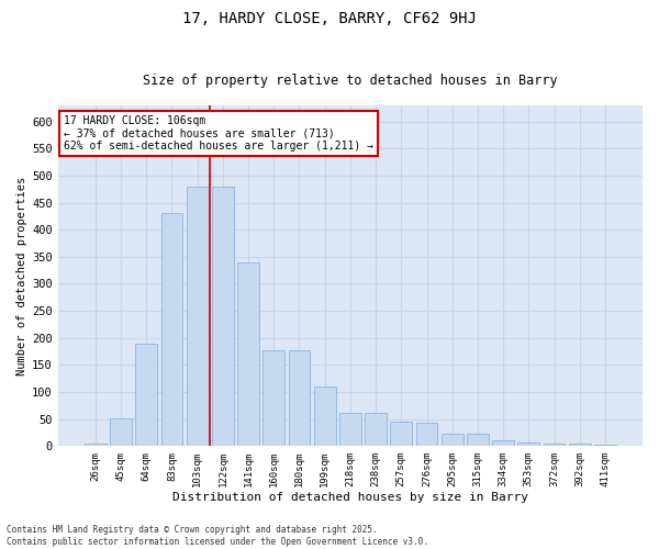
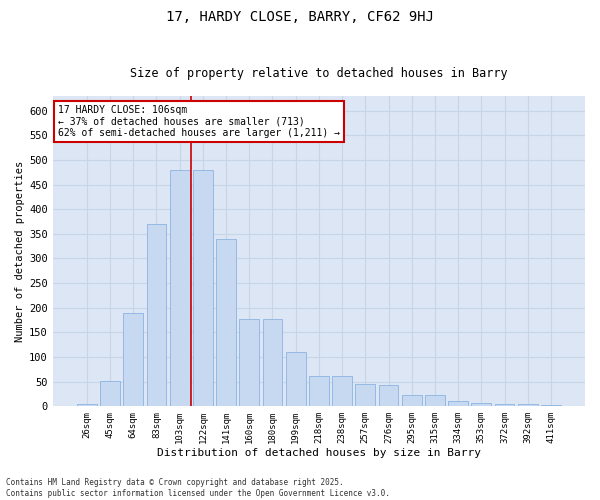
83sqm: 430 -> 370
